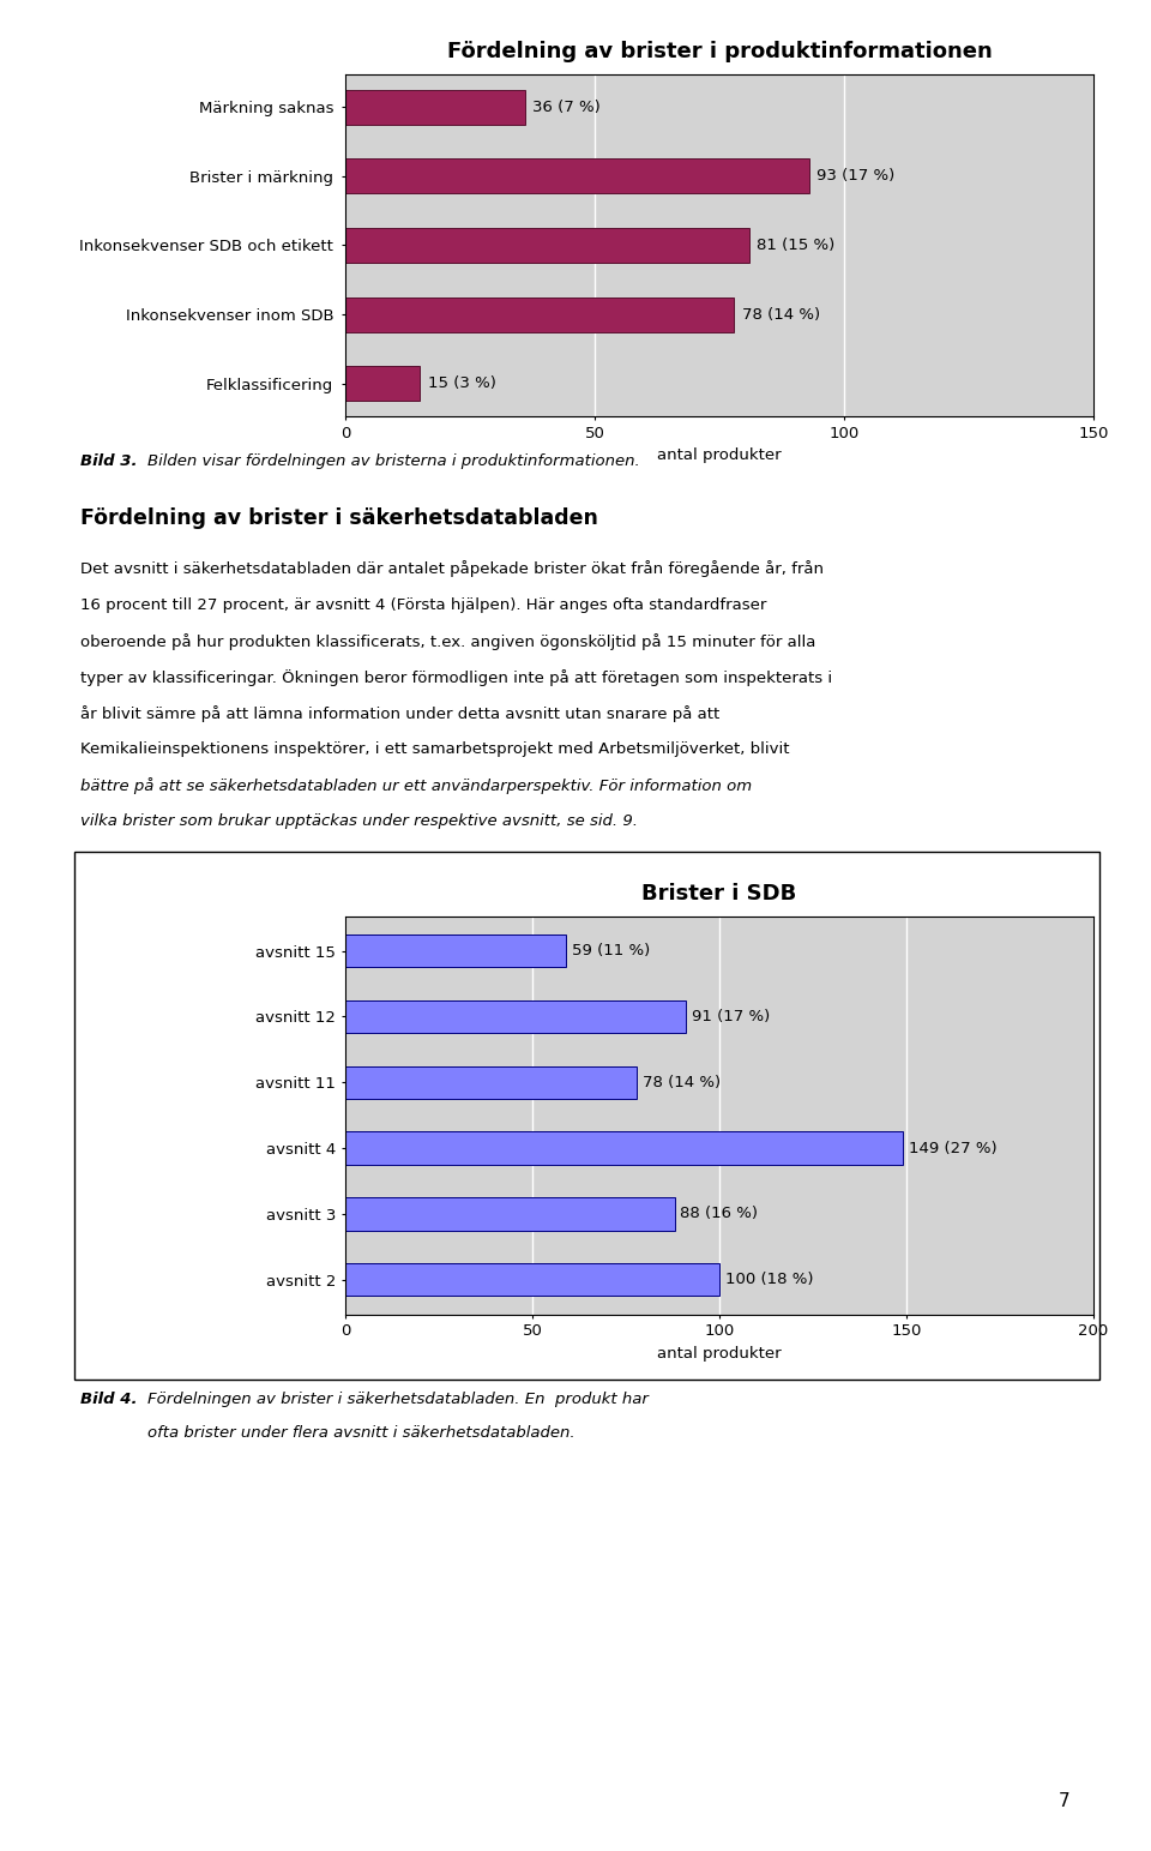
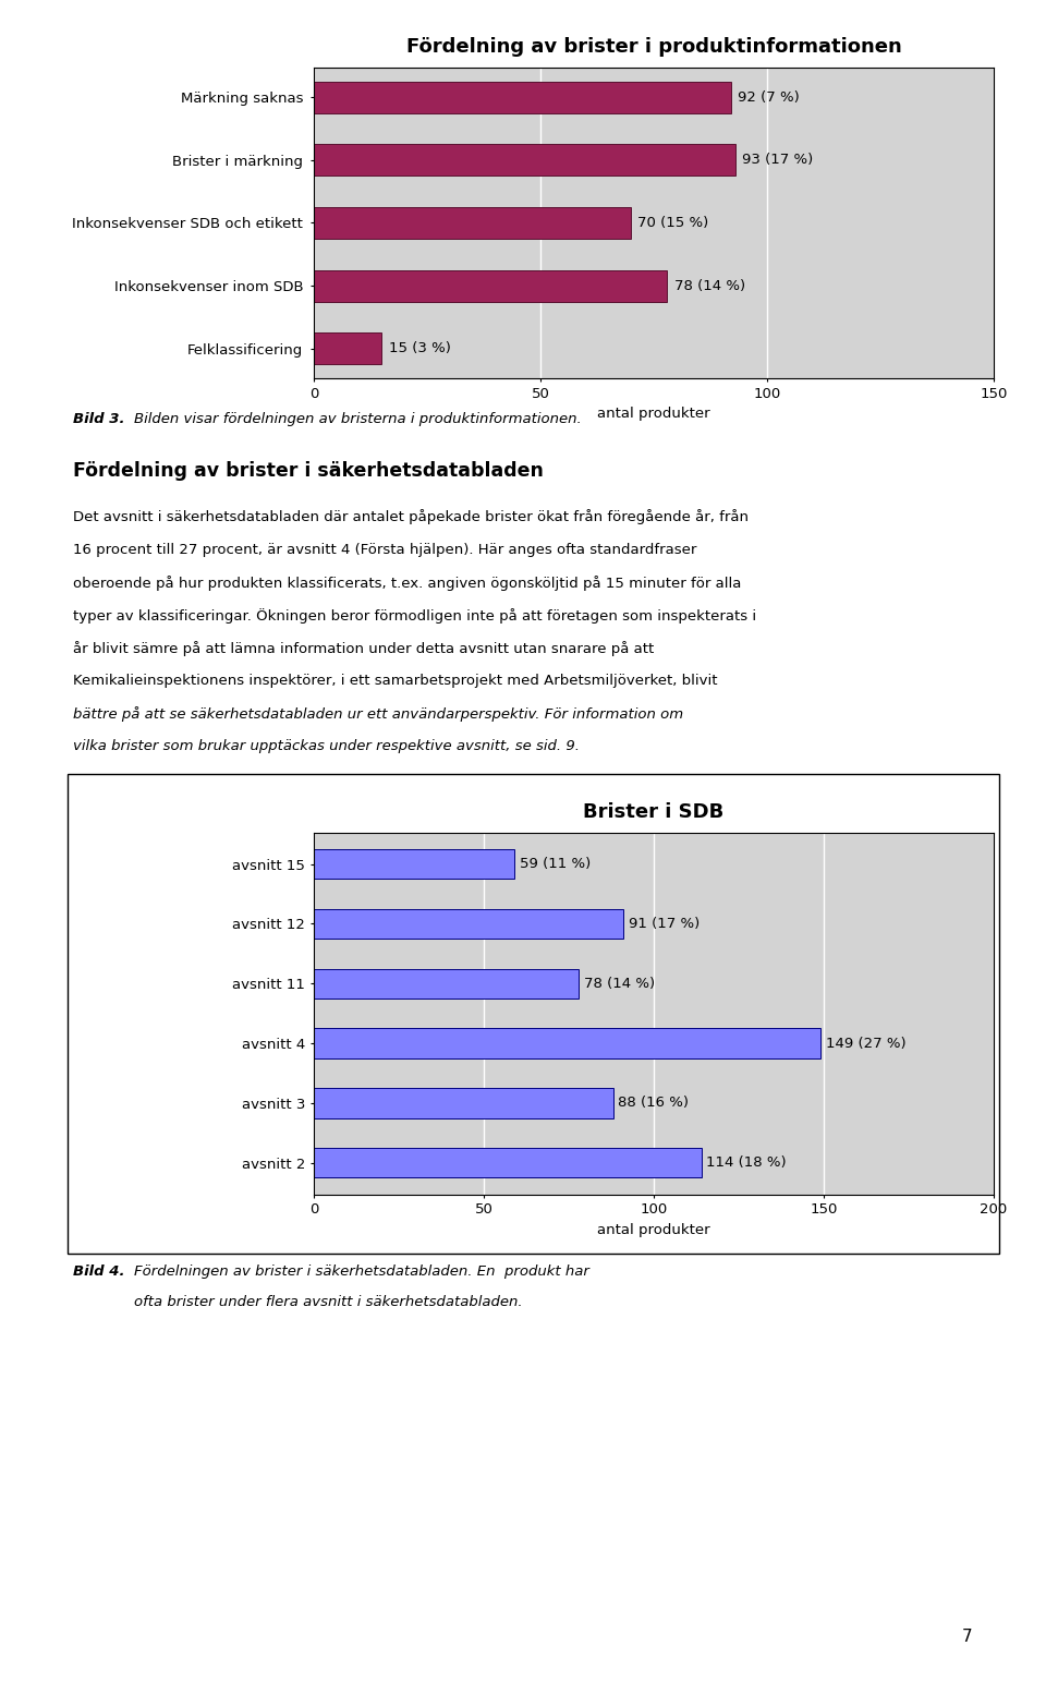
Fördelning av brister i produktinformationen/Märkning saknas: 36 -> 92
Fördelning av brister i produktinformationen/Inkonsekvenser SDB och etikett: 81 -> 70
Brister i SDB/avsnitt 2: 100 -> 114
